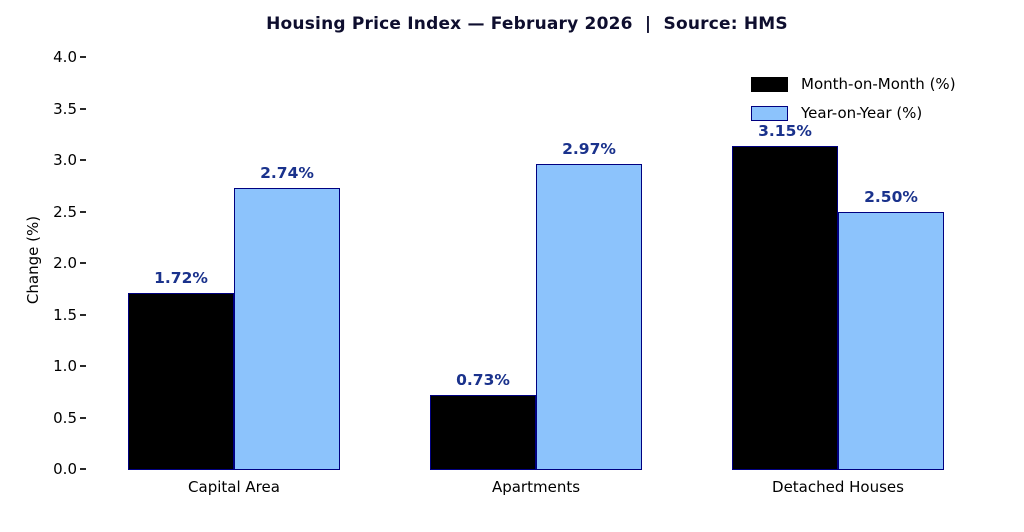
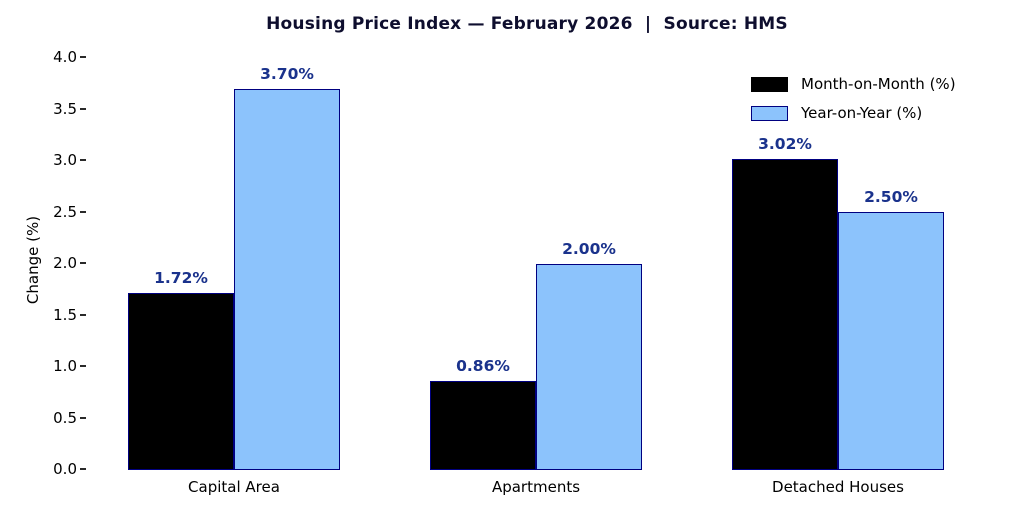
Year-on-Year (%)/Capital Area: 2.74% -> 3.70%
Month-on-Month (%)/Apartments: 0.73% -> 0.86%
Year-on-Year (%)/Apartments: 2.97% -> 2.00%
Month-on-Month (%)/Detached Houses: 3.15% -> 3.02%
